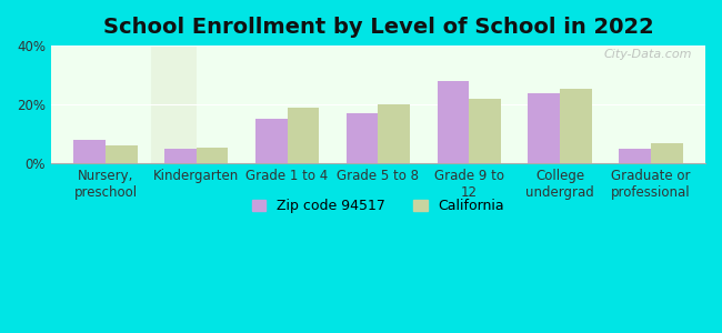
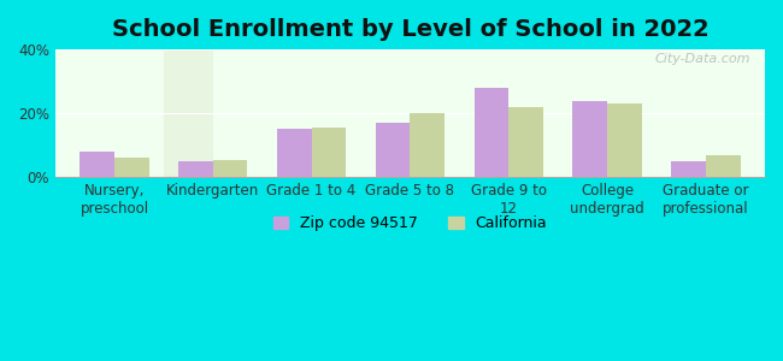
California/Grade 1 to 4: 19.0% -> 15.5%
California/College undergrad: 25.5% -> 23.0%
